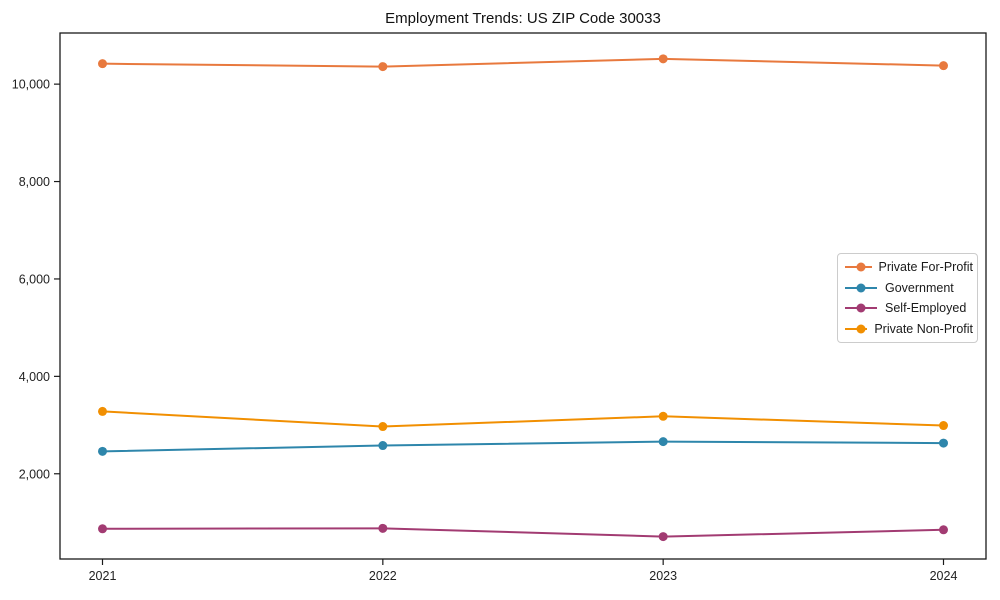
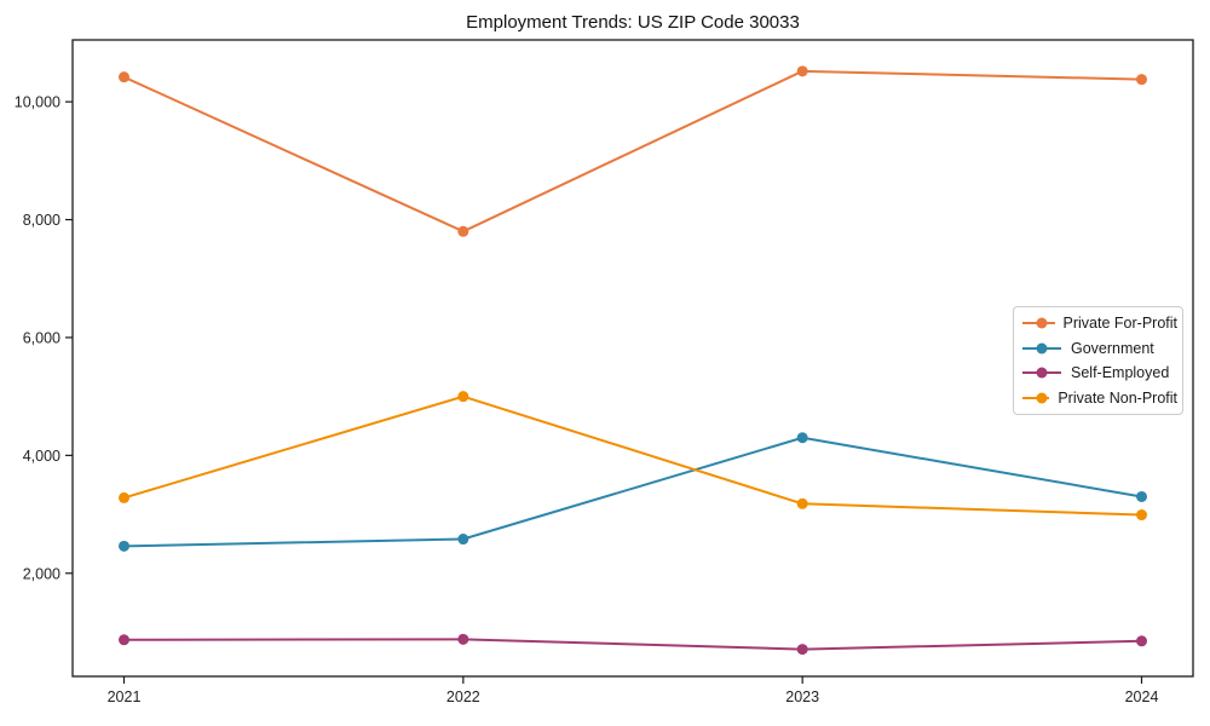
Private For-Profit/2022: 10400 -> 7800
Private Non-Profit/2022: 3000 -> 5000
Government/2023: 2700 -> 4300
Government/2024: 2600 -> 3300
